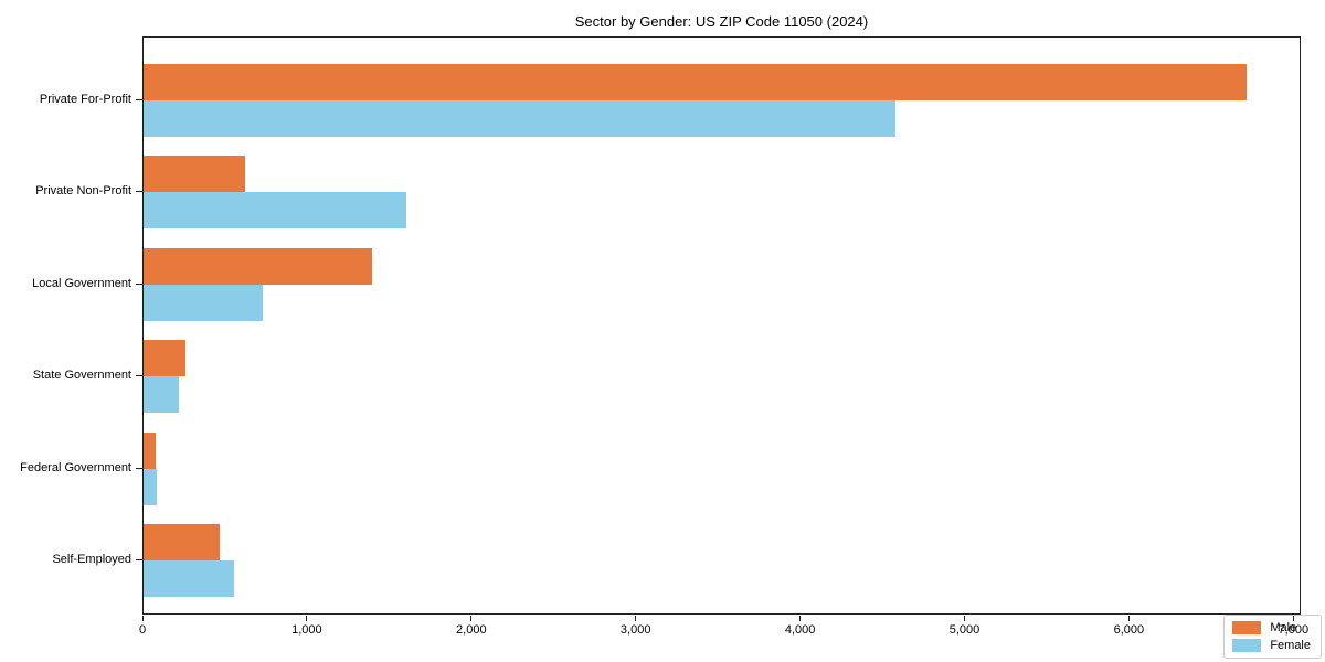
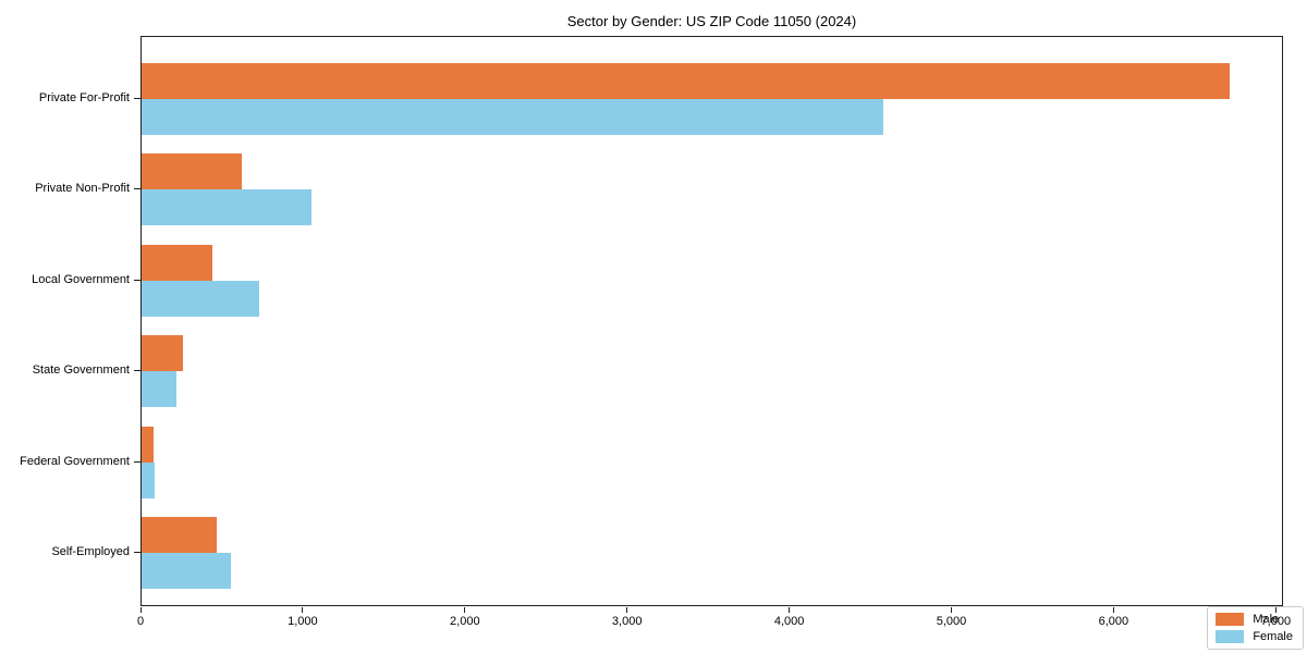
Female/Private Non-Profit: 1600 -> 1040
Male/Local Government: 1390 -> 440
